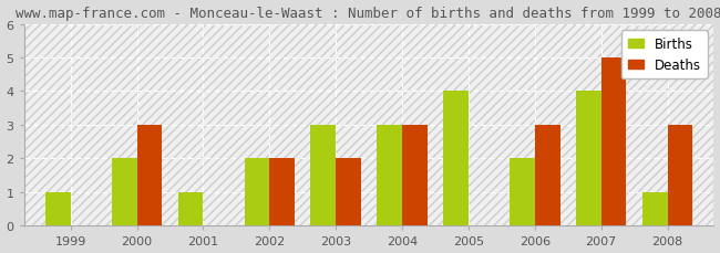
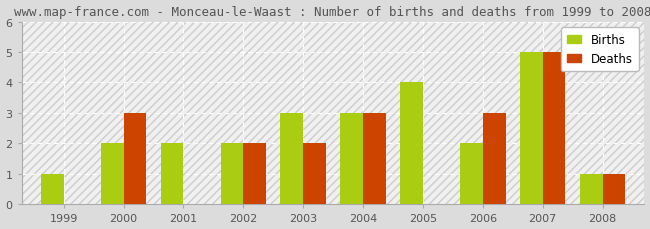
Births/2001: 1 -> 2
Births/2007: 4 -> 5
Deaths/2008: 3 -> 1
